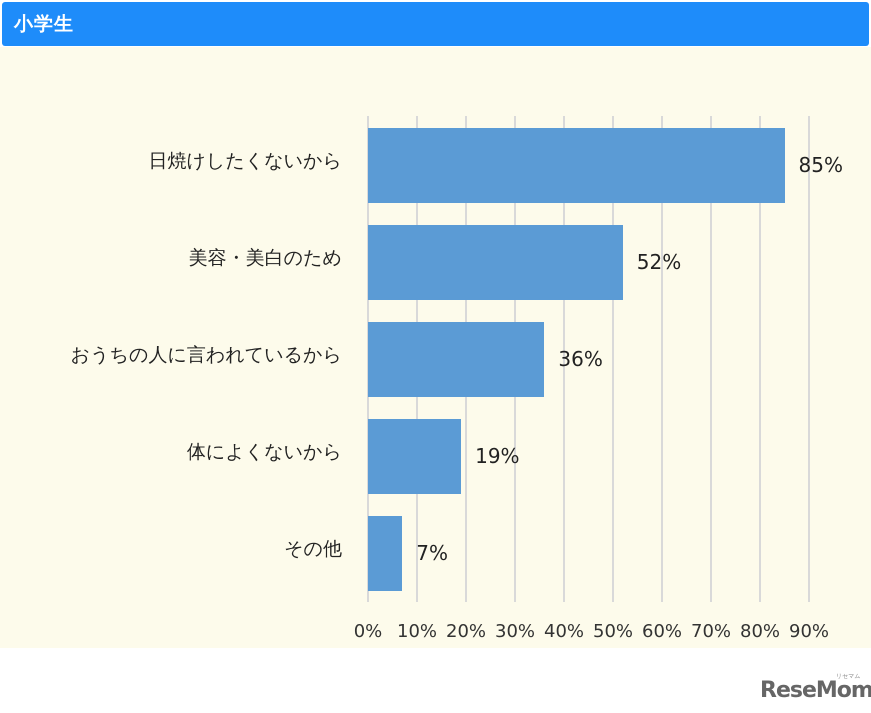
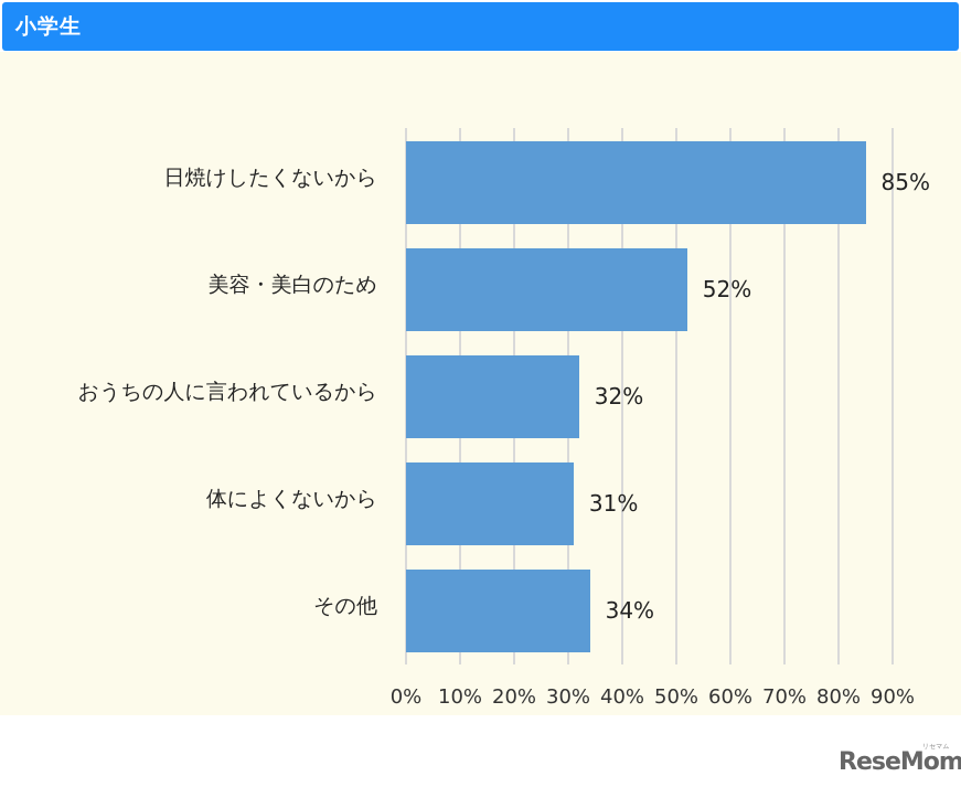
おうちの人に言われているから: 36% -> 32%
体によくないから: 19% -> 31%
その他: 7% -> 34%
